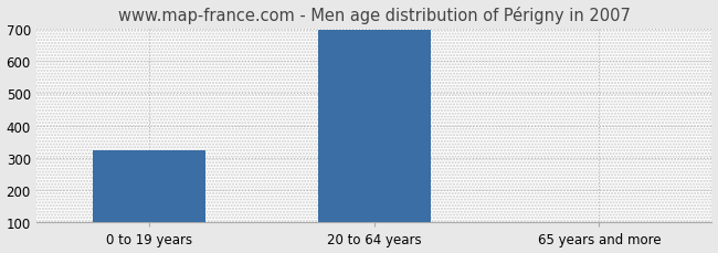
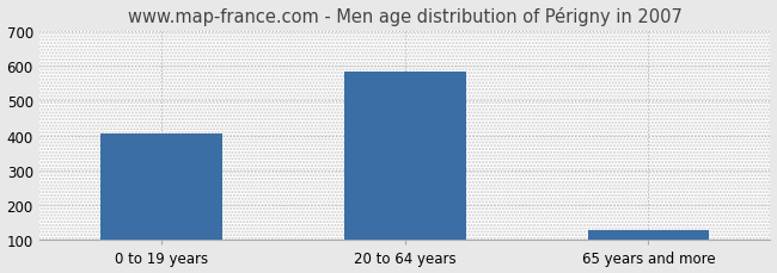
0 to 19 years: 322 -> 405
20 to 64 years: 695 -> 585
65 years and more: 103 -> 130
